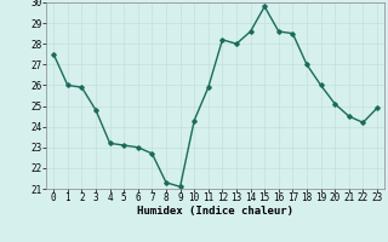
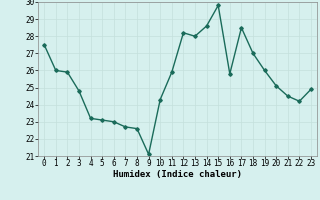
8: 21.3 -> 22.6
16: 28.6 -> 25.8
